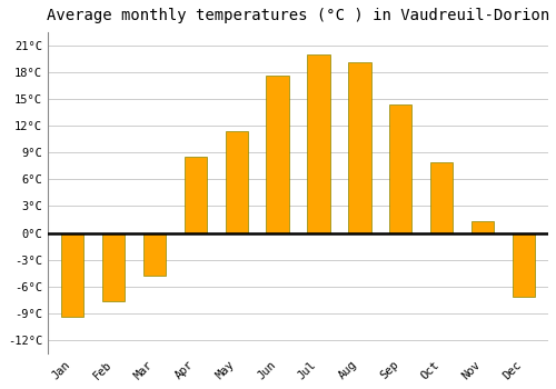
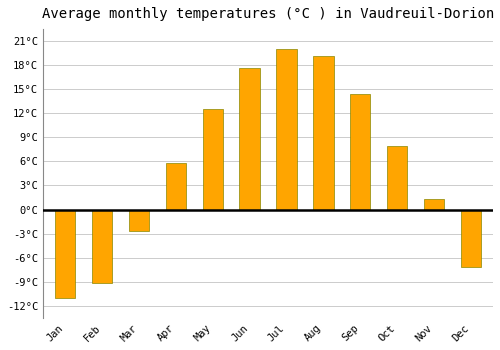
Jan: -9.4°C -> -11.0°C
Feb: -7.6°C -> -9.1°C
Mar: -4.8°C -> -2.7°C
Apr: 8.6°C -> 5.8°C
May: 11.4°C -> 12.5°C
